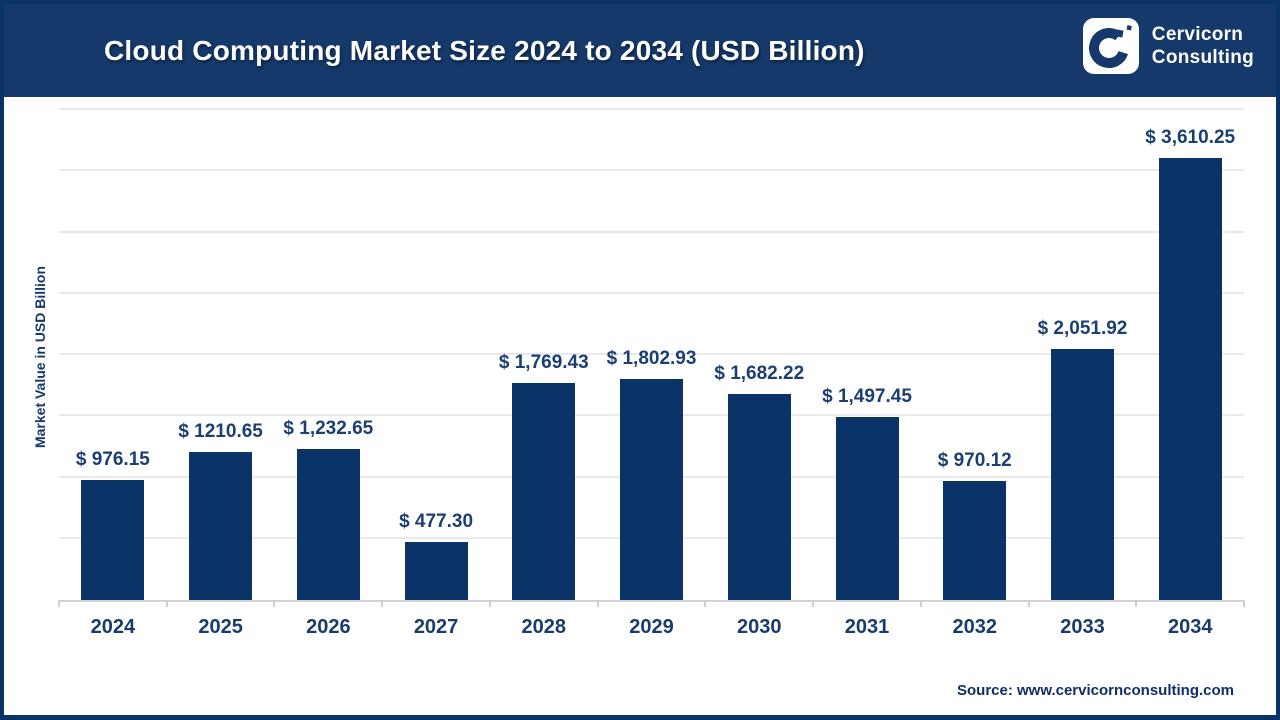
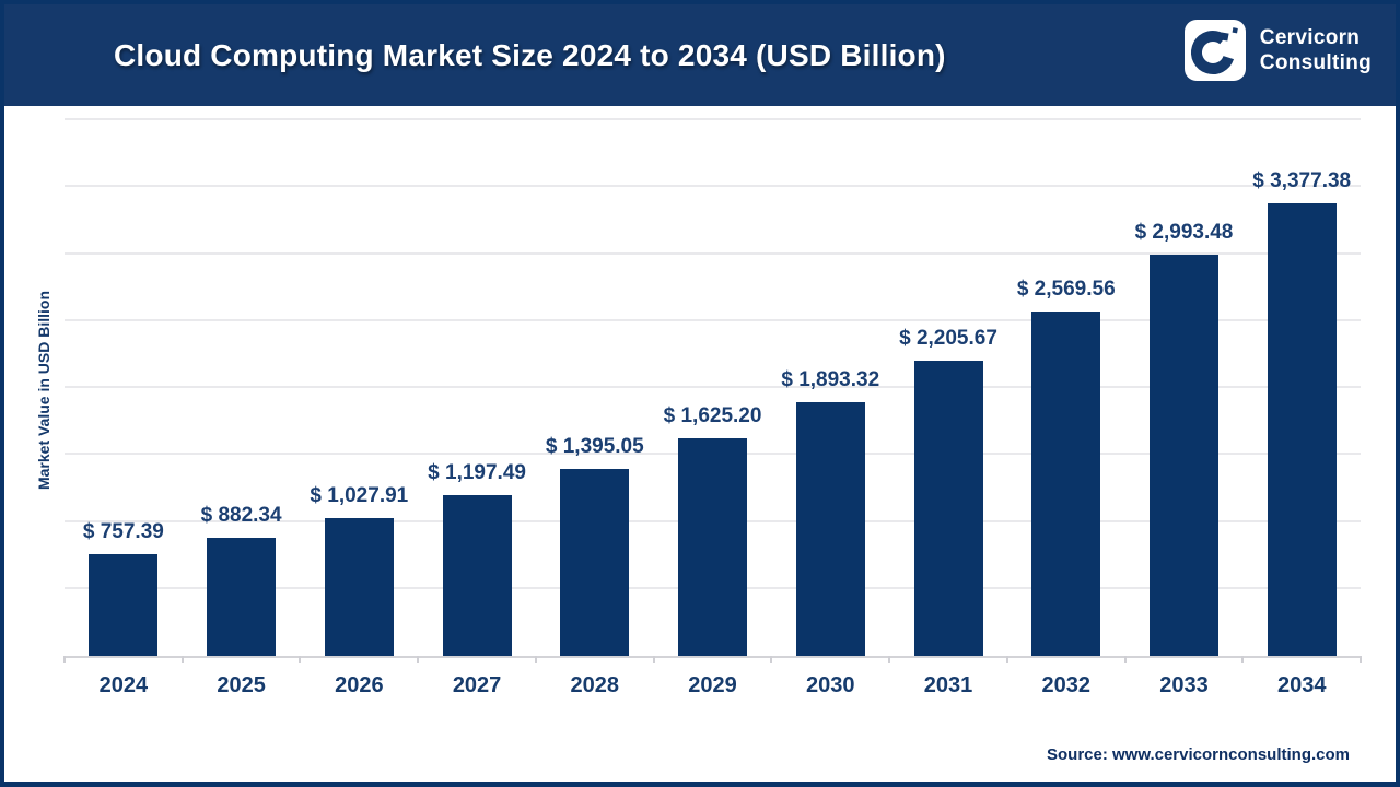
2024: 976.15 -> 757.39
2025: 1210.65 -> 882.34
2026: 1,232.65 -> 1,027.91
2027: 477.30 -> 1,197.49
2028: 1,769.43 -> 1,395.05
2029: 1,802.93 -> 1,625.20
2030: 1,682.22 -> 1,893.32
2031: 1,497.45 -> 2,205.67
2032: 970.12 -> 2,569.56
2033: 2,051.92 -> 2,993.48
2034: 3,610.25 -> 3,377.38
